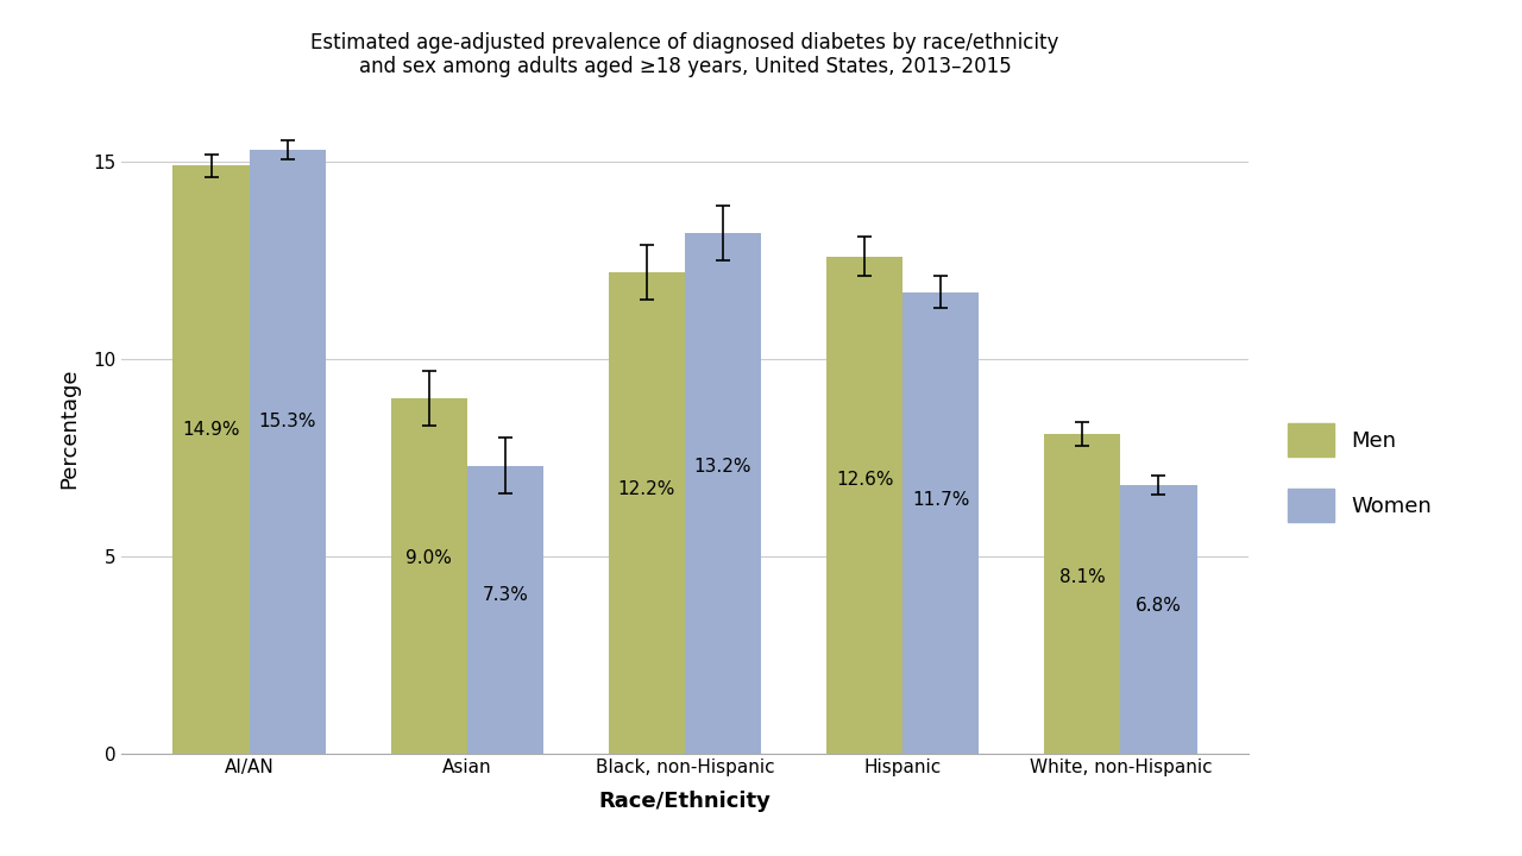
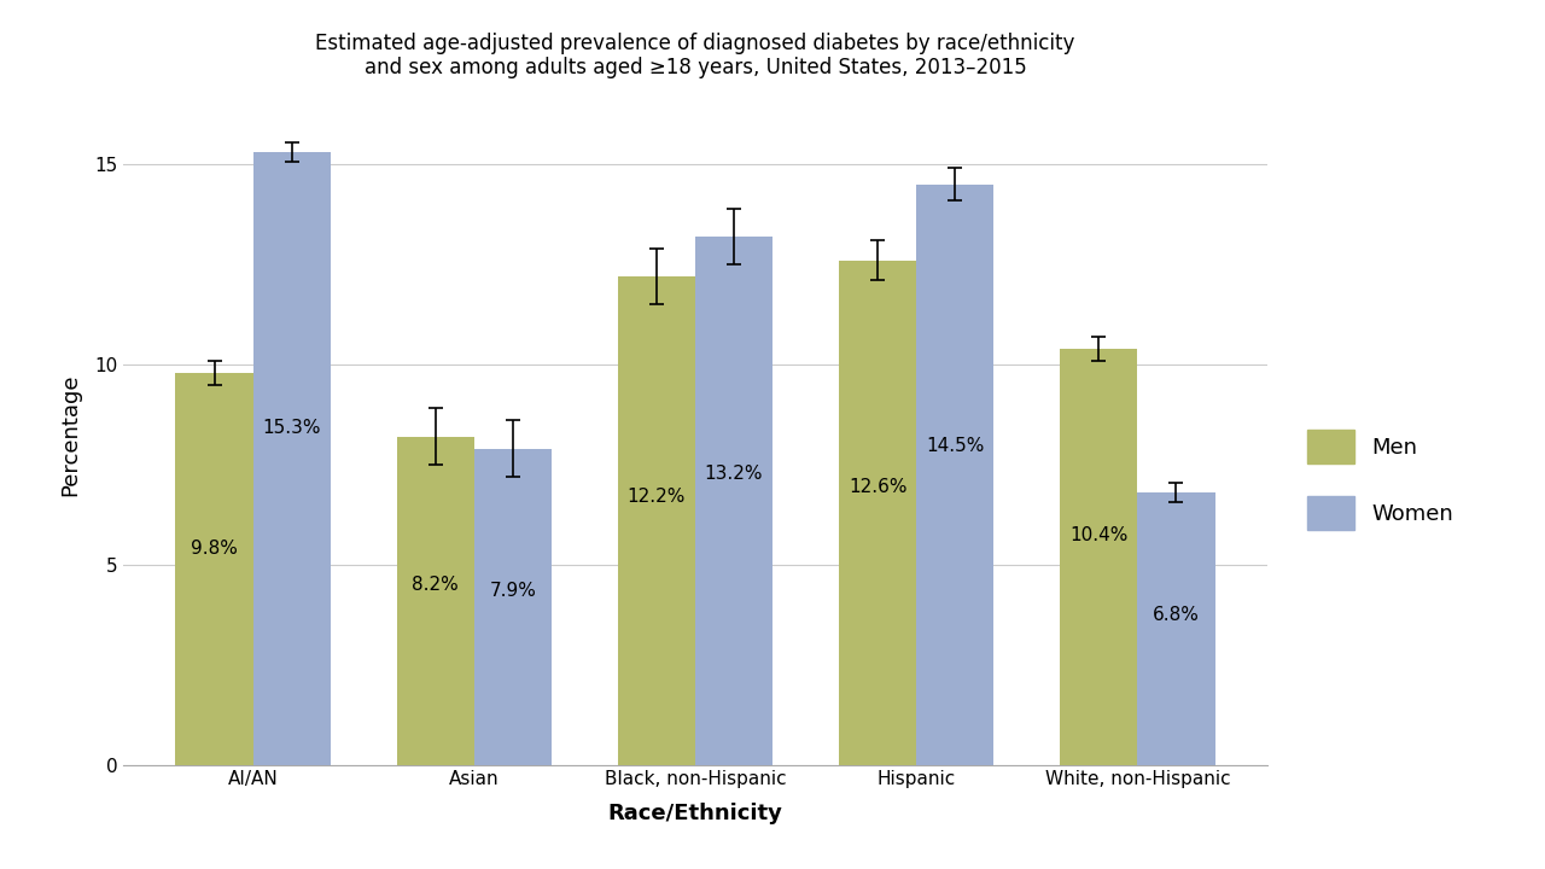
Men/AI/AN: 14.9% -> 9.8%
Men/Asian: 9.0% -> 8.2%
Women/Asian: 7.3% -> 7.9%
Women/Hispanic: 11.7% -> 14.5%
Men/White, non-Hispanic: 8.1% -> 10.4%
